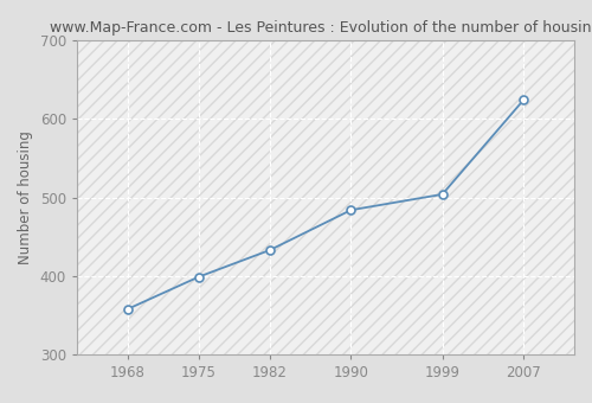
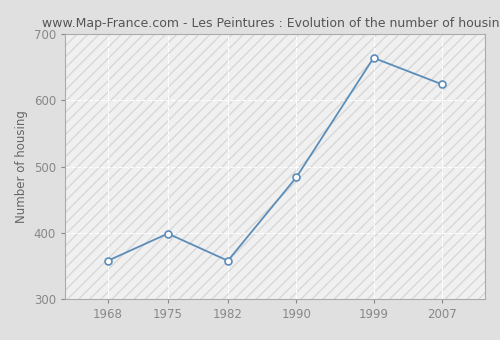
1982: 433 -> 358
1999: 504 -> 664
